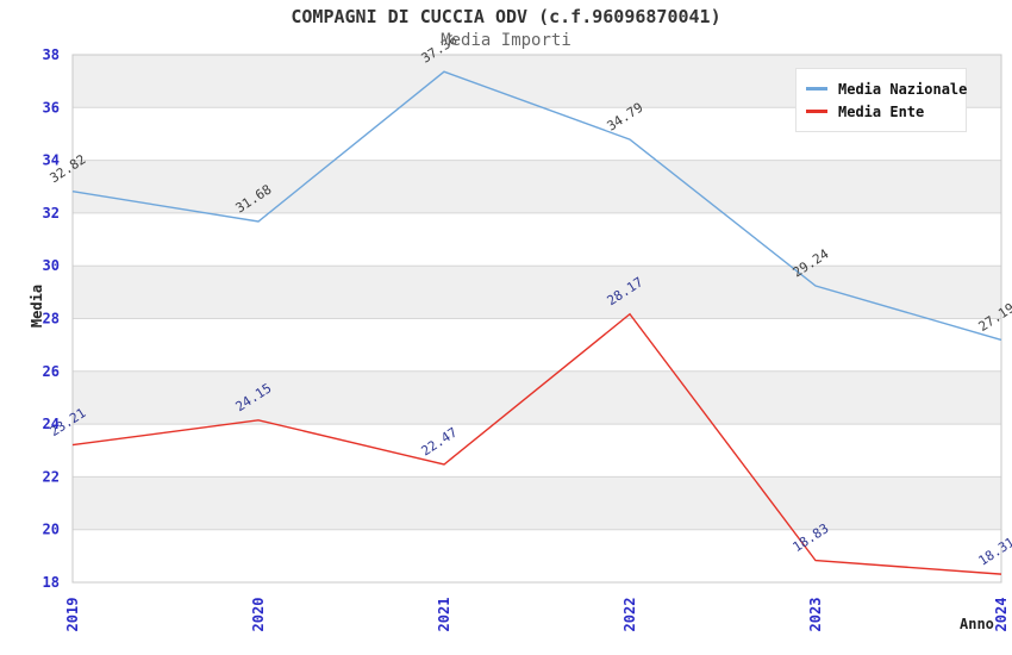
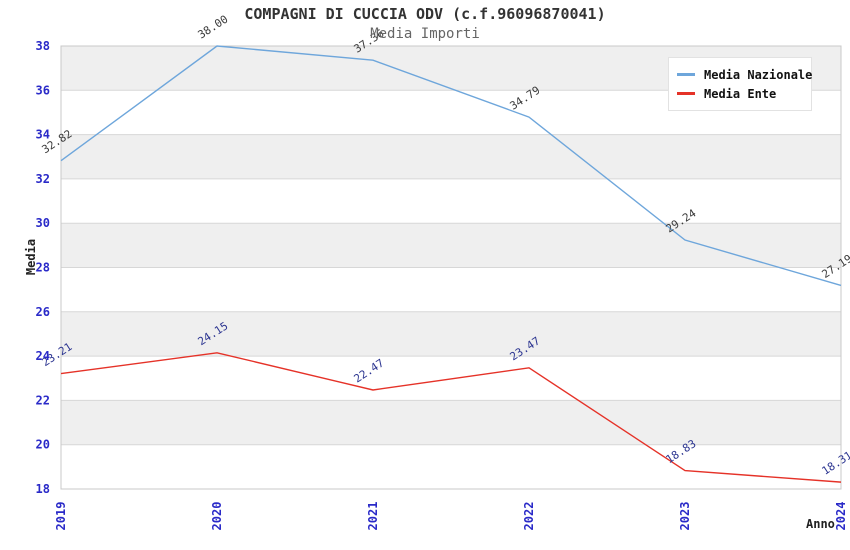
Media Nazionale/2020: 31.68 -> 38.00
Media Ente/2022: 28.17 -> 23.47
